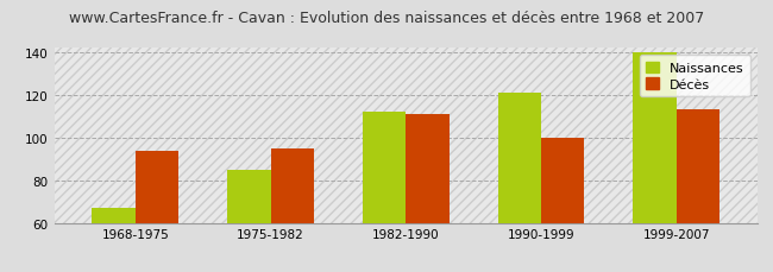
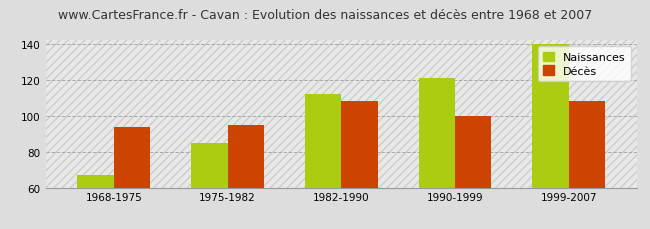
Décès/1982-1990: 111 -> 108
Décès/1999-2007: 113 -> 108
